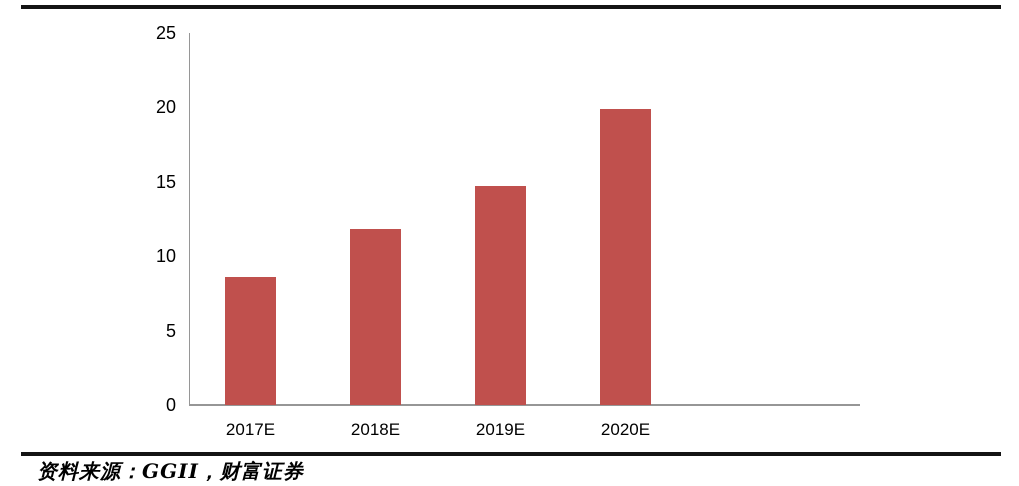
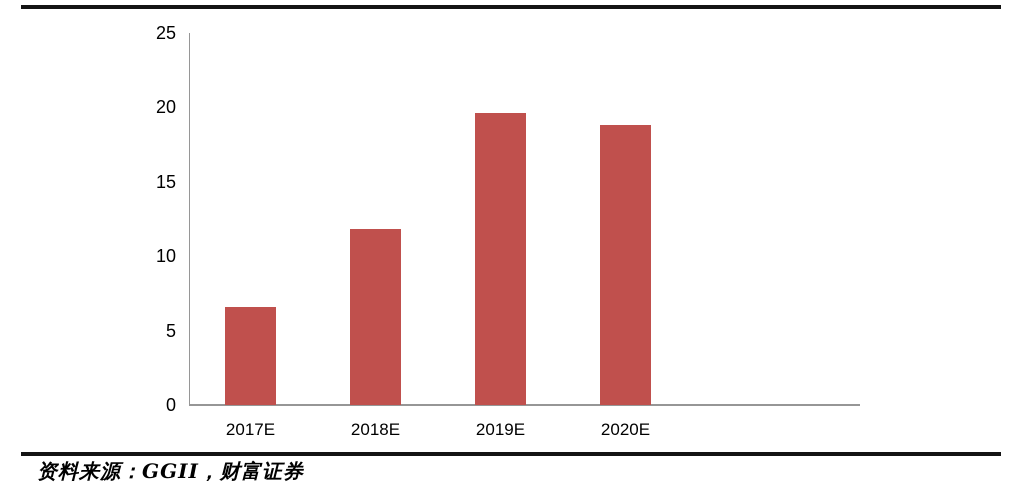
2017E: 8.6 -> 6.6
2019E: 14.7 -> 19.6
2020E: 19.9 -> 18.8
